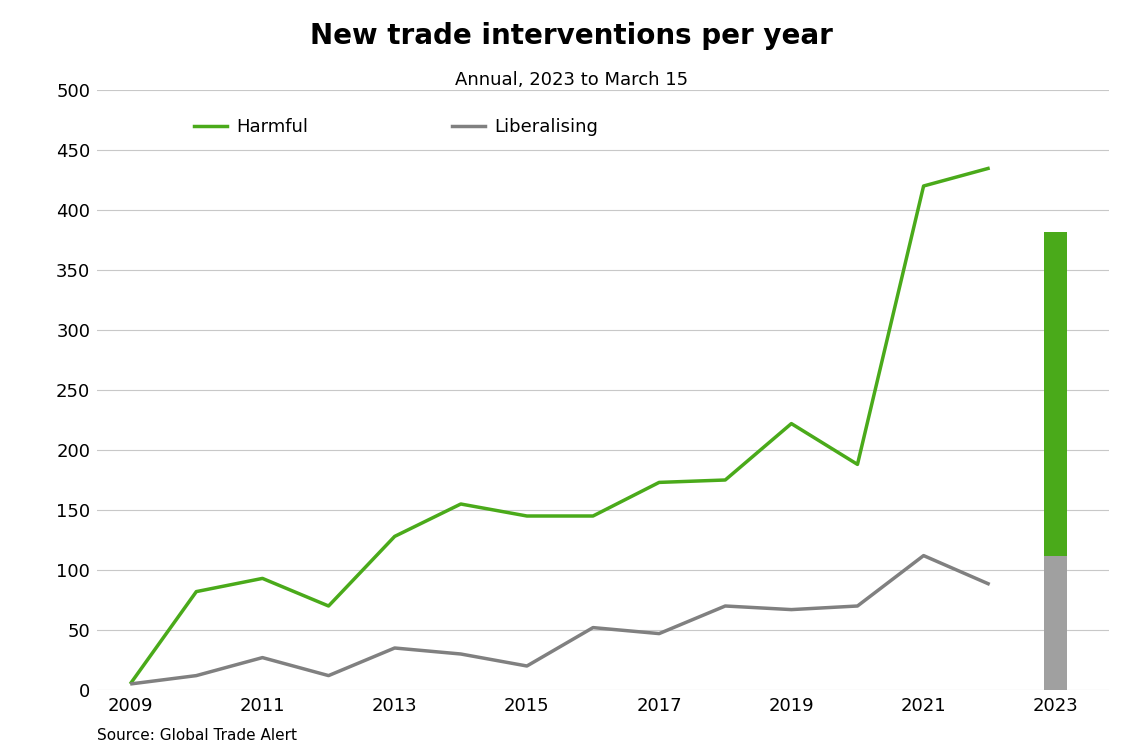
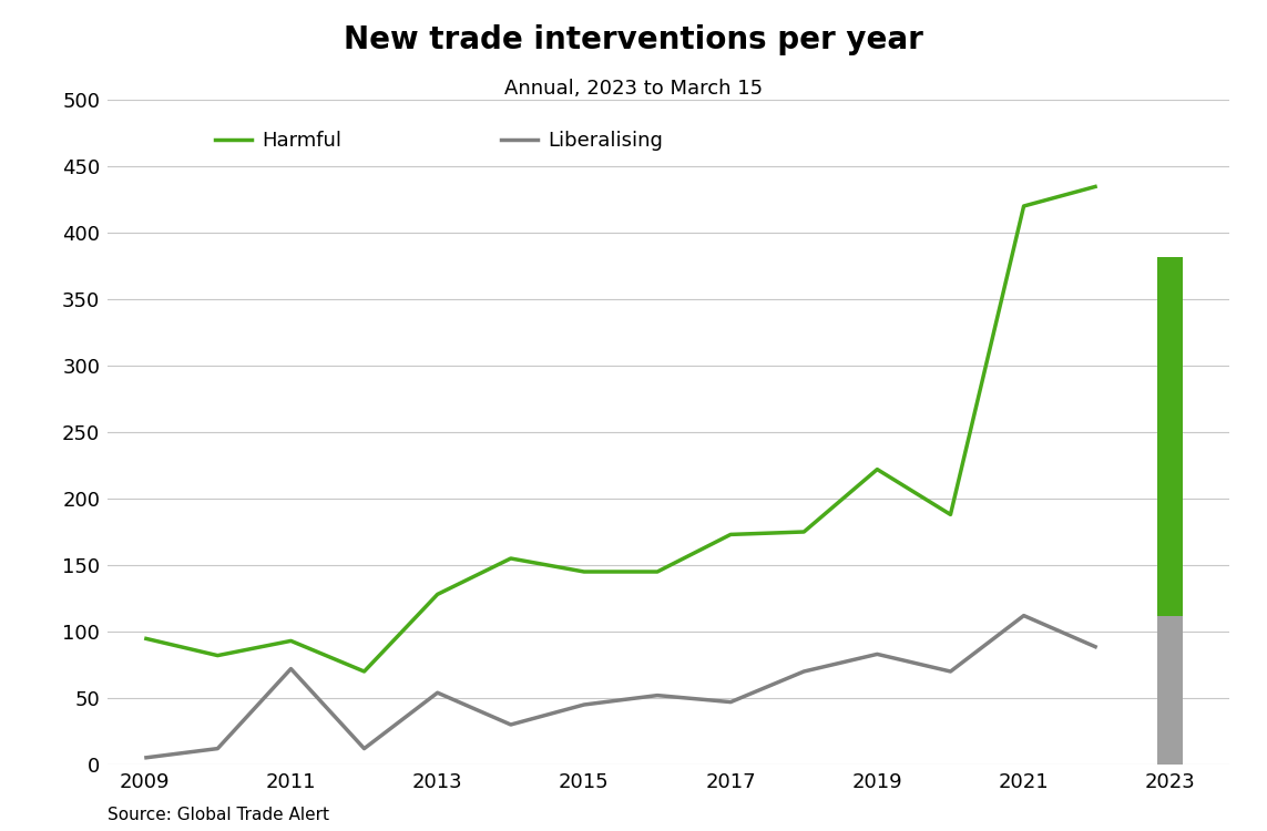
Harmful/2009: 5 -> 95
Liberalising/2011: 27 -> 72
Liberalising/2013: 35 -> 54
Liberalising/2015: 20 -> 45
Liberalising/2019: 67 -> 83
